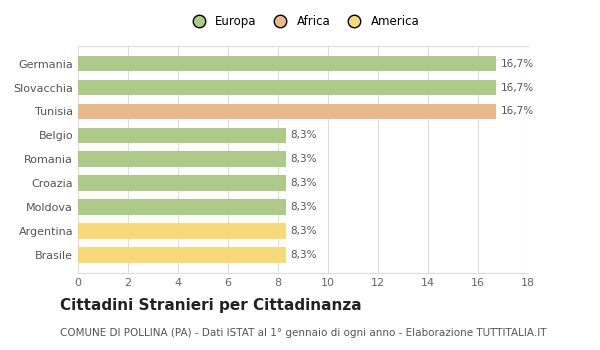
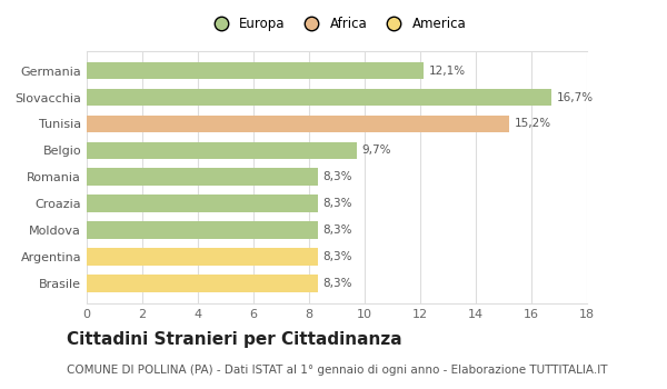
Germania: 16,7% -> 12,1%
Tunisia: 16,7% -> 15,2%
Belgio: 8,3% -> 9,7%
